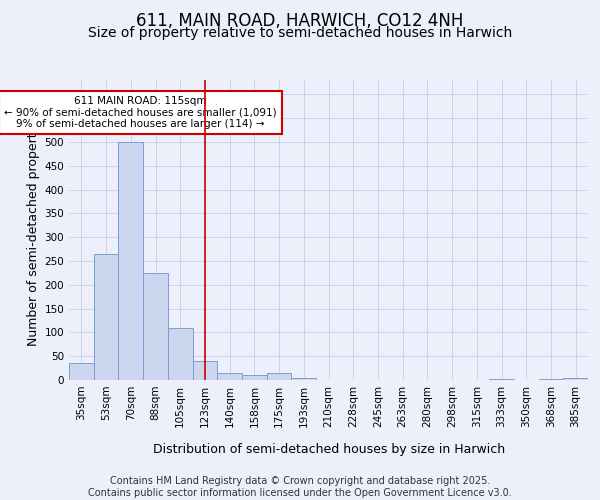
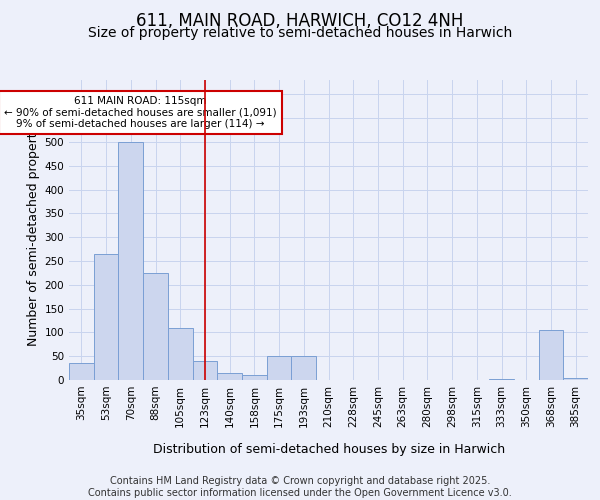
175sqm: 15 -> 50
193sqm: 5 -> 50
368sqm: 3 -> 105
